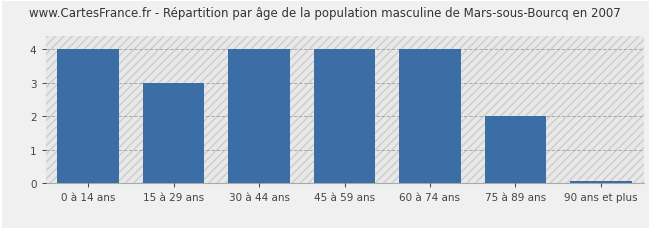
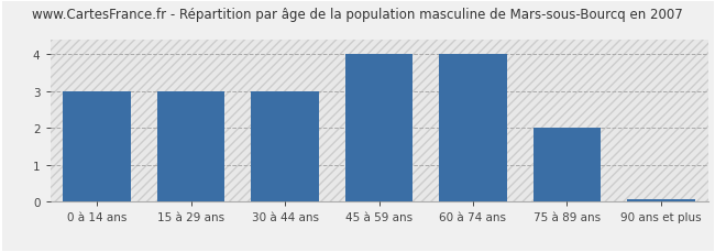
0 à 14 ans: 4.00 -> 3.00
30 à 44 ans: 4.00 -> 3.00
